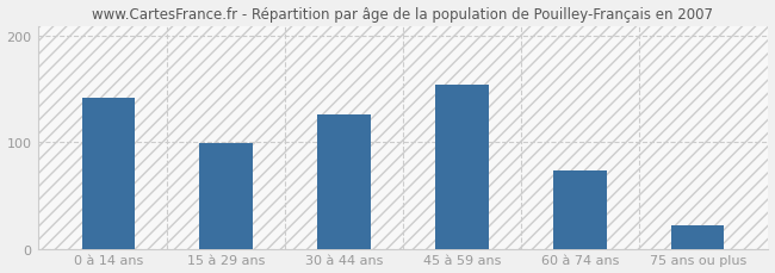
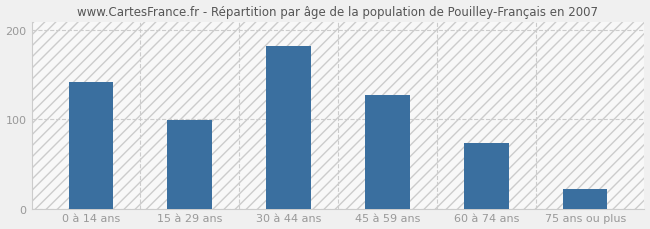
30 à 44 ans: 126 -> 183
45 à 59 ans: 154 -> 127
